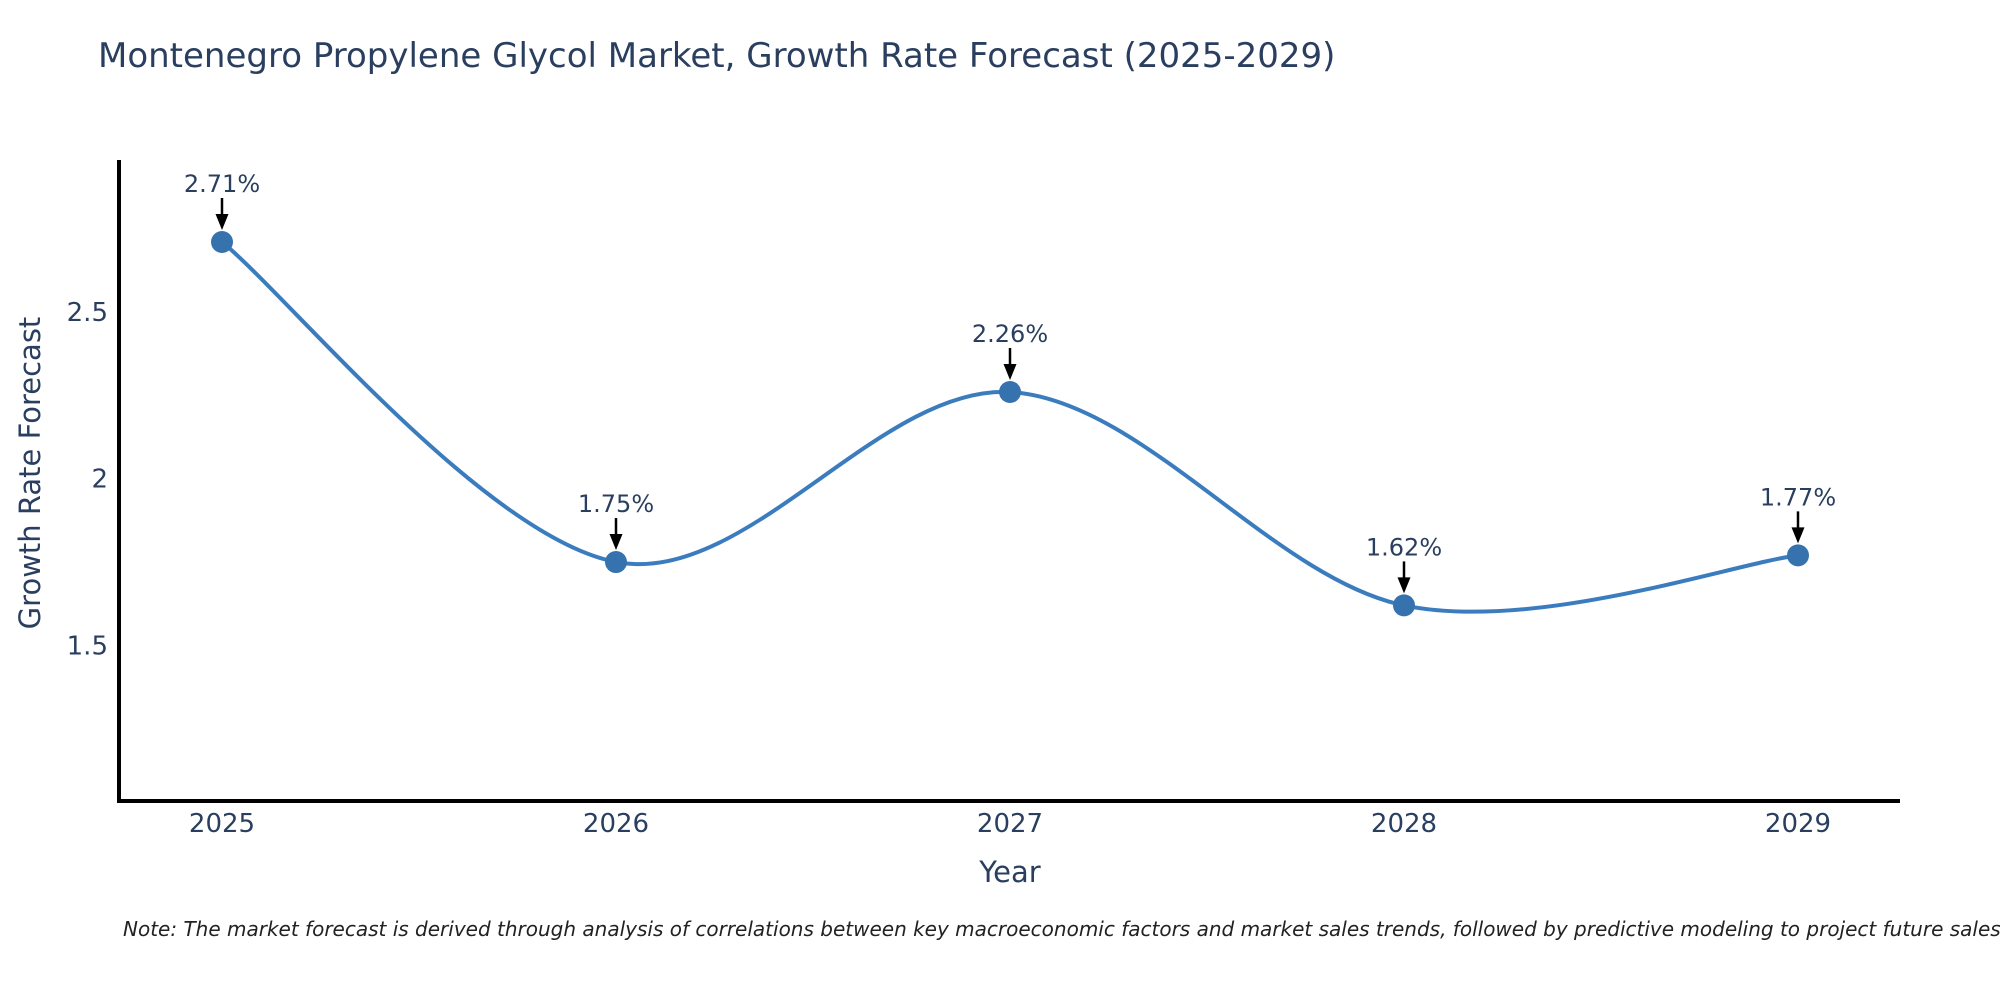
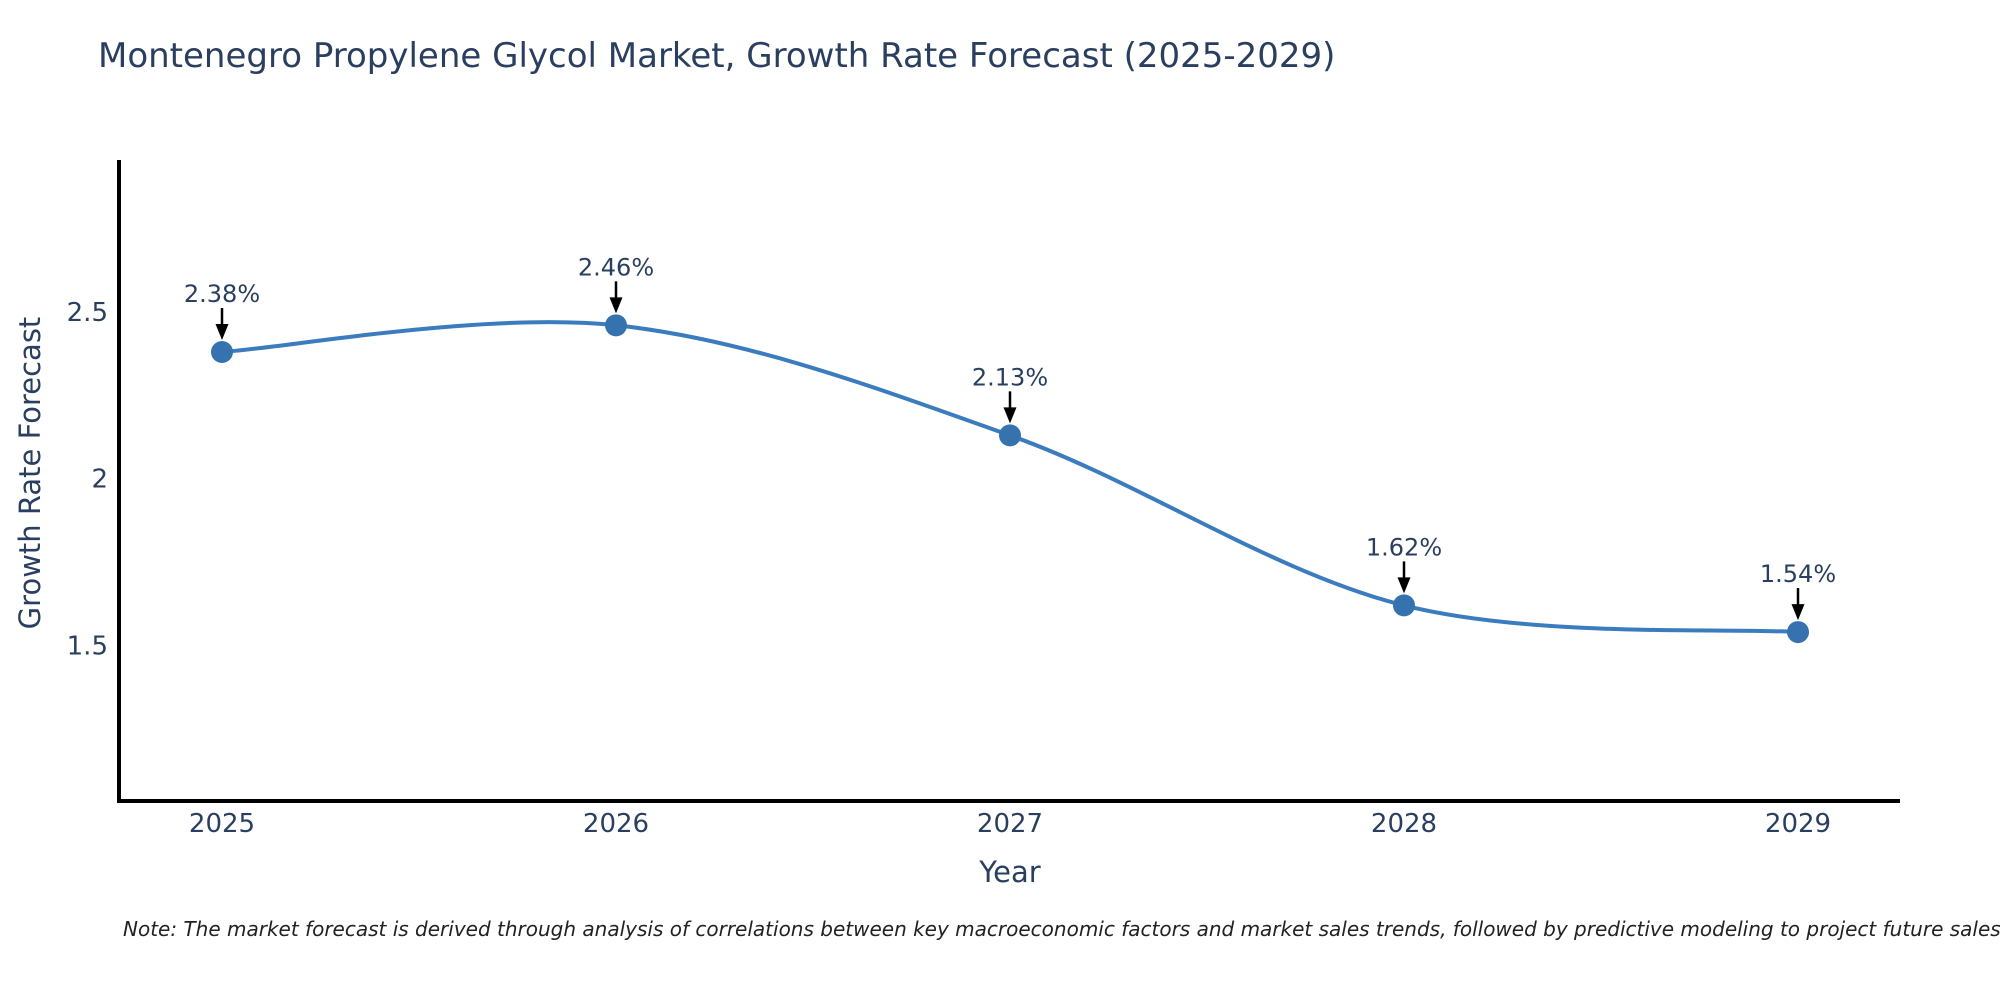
2025: 2.71% -> 2.38%
2026: 1.75% -> 2.46%
2027: 2.26% -> 2.13%
2029: 1.77% -> 1.54%
